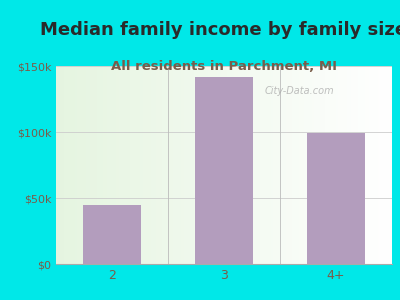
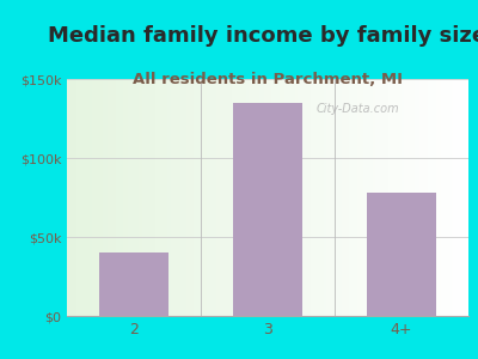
2: $45k -> $40k
3: $142k -> $135k
4+: $99k -> $78k
